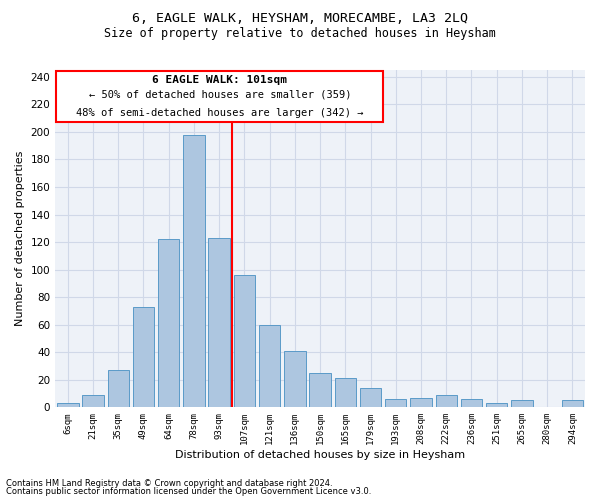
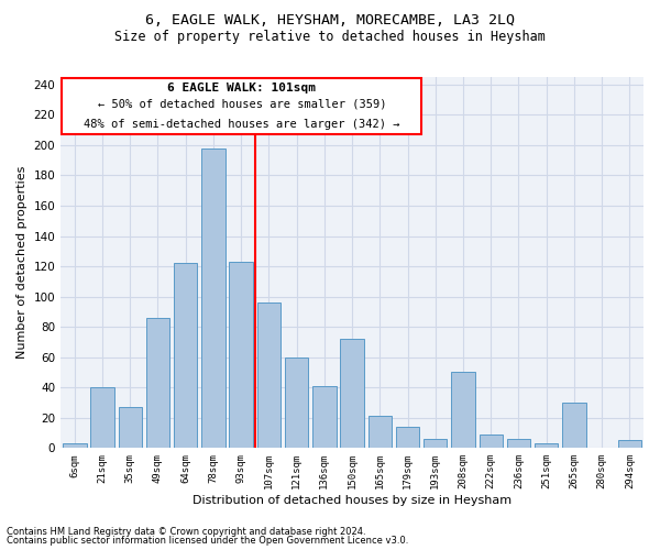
21sqm: 9 -> 40
49sqm: 73 -> 86
150sqm: 25 -> 72
208sqm: 7 -> 50
265sqm: 5 -> 30
